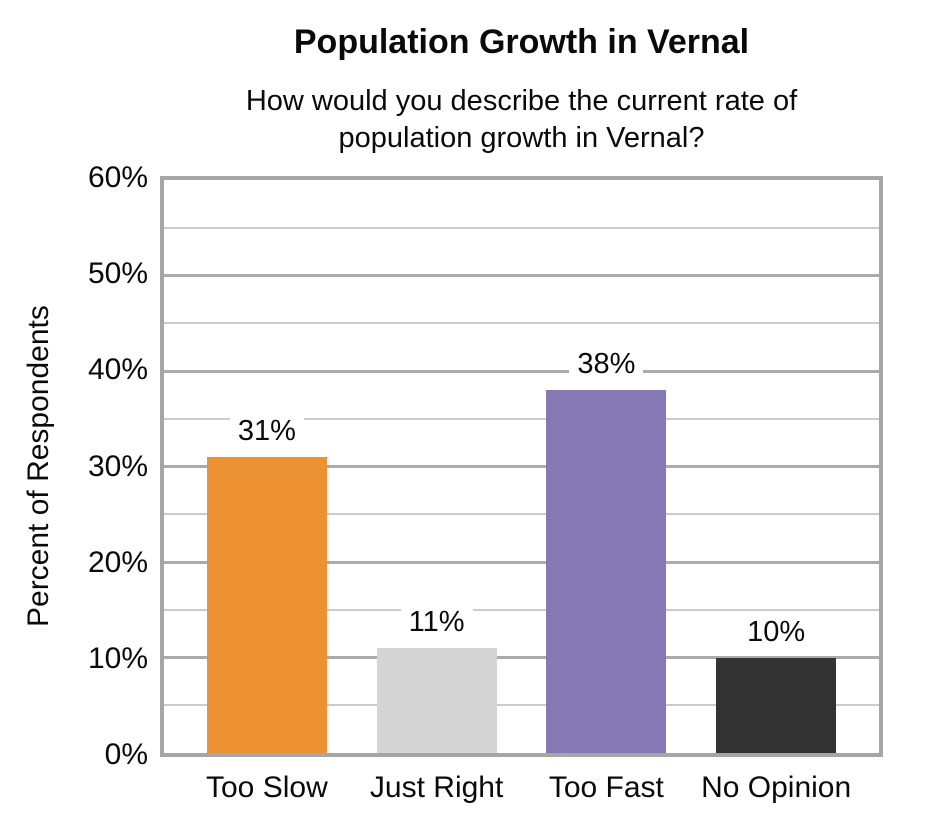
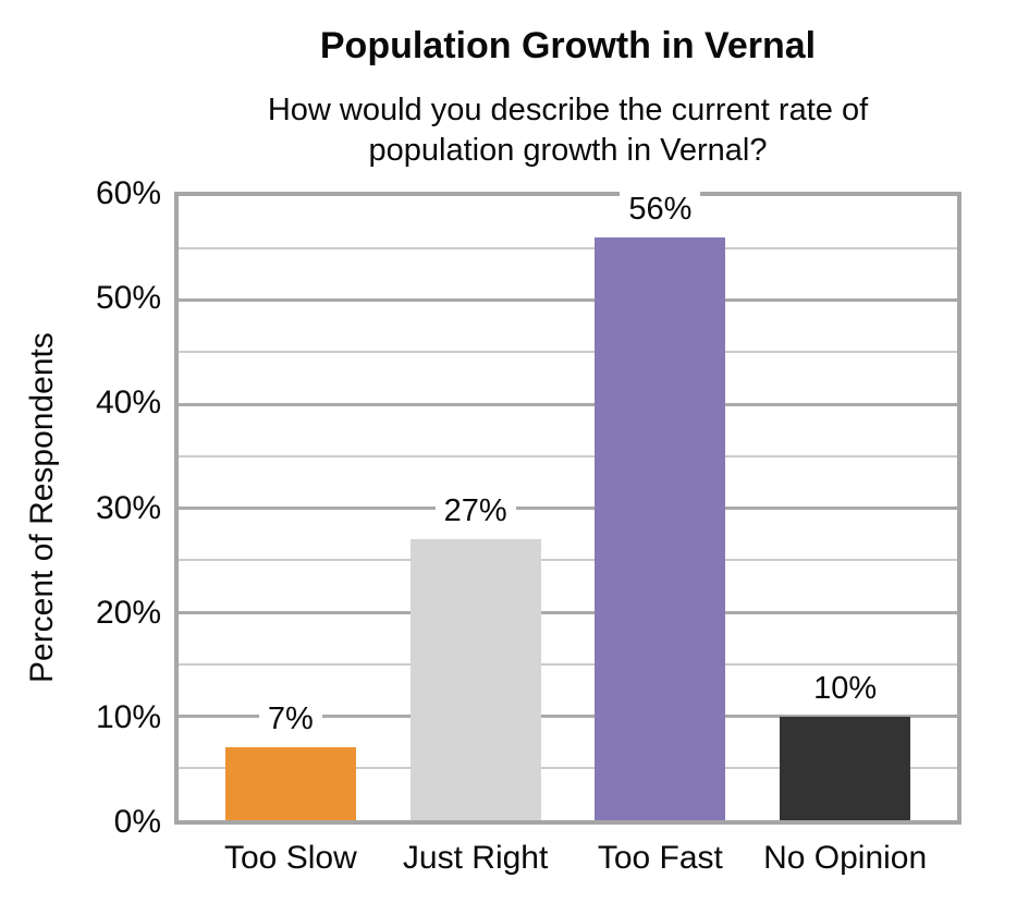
Too Slow: 31% -> 7%
Just Right: 11% -> 27%
Too Fast: 38% -> 56%
